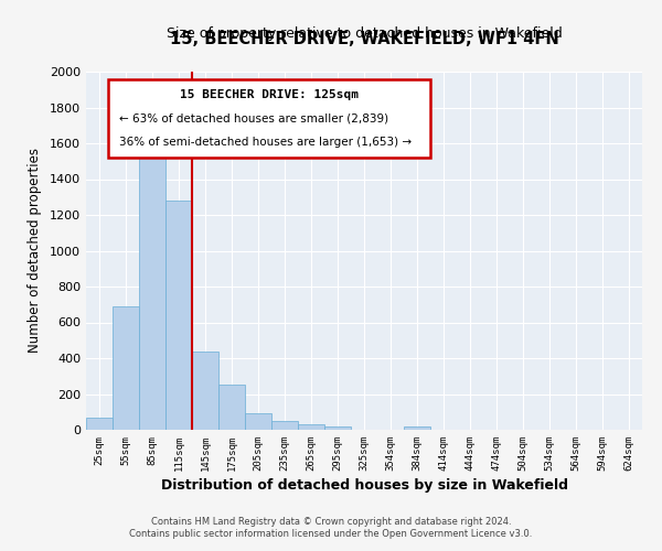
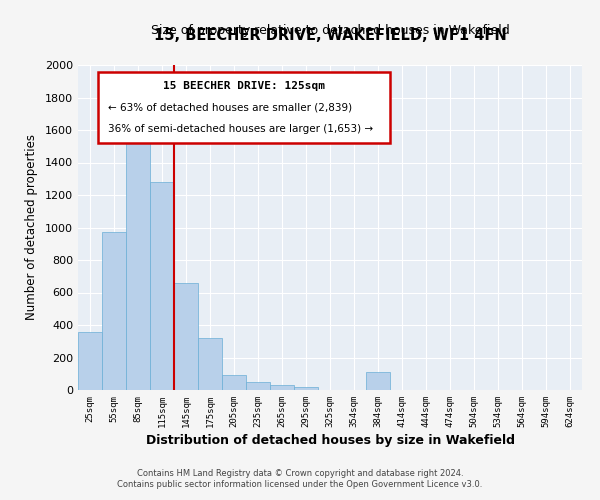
25sqm: 60 -> 360
55sqm: 690 -> 970
145sqm: 440 -> 660
175sqm: 250 -> 320
384sqm: 20 -> 110
